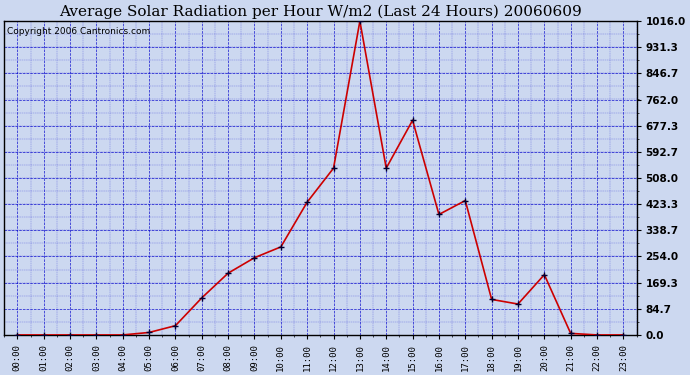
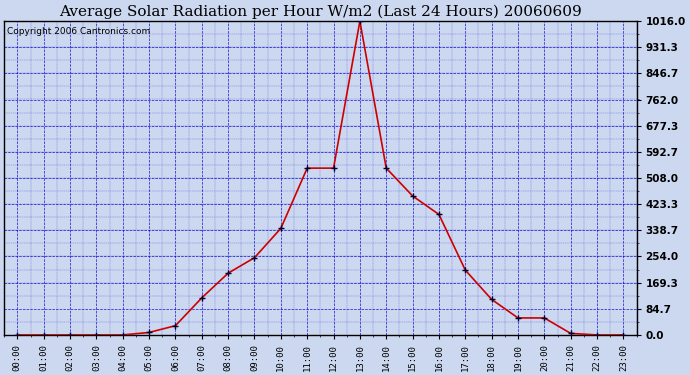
10:00: 285 -> 345
11:00: 430 -> 540
15:00: 695 -> 450
17:00: 435 -> 210
19:00: 100 -> 55
20:00: 195 -> 55
